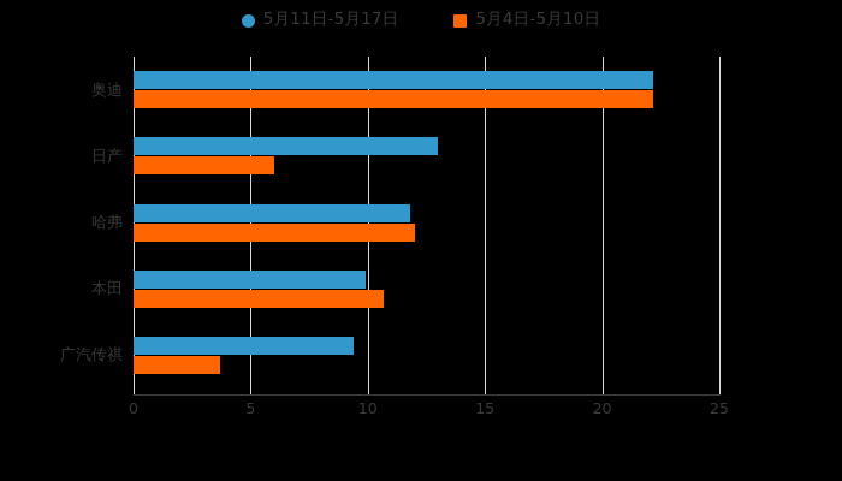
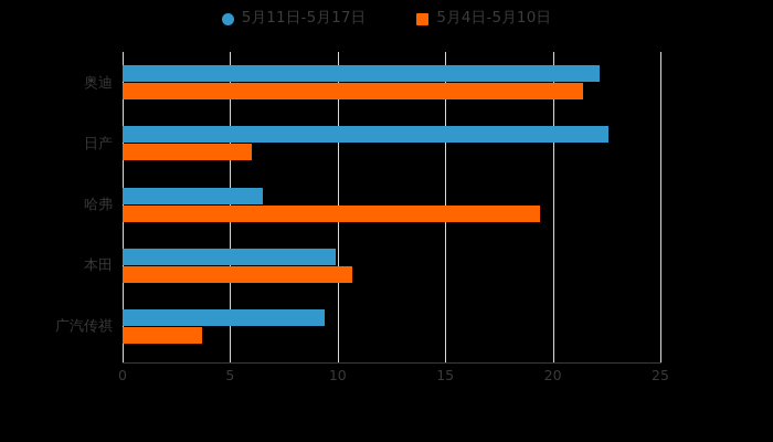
5月4日-5月10日/奥迪: 22.2 -> 21.4
5月11日-5月17日/日产: 13.0 -> 22.6
5月11日-5月17日/哈弗: 11.8 -> 6.5
5月4日-5月10日/哈弗: 12.0 -> 19.4
